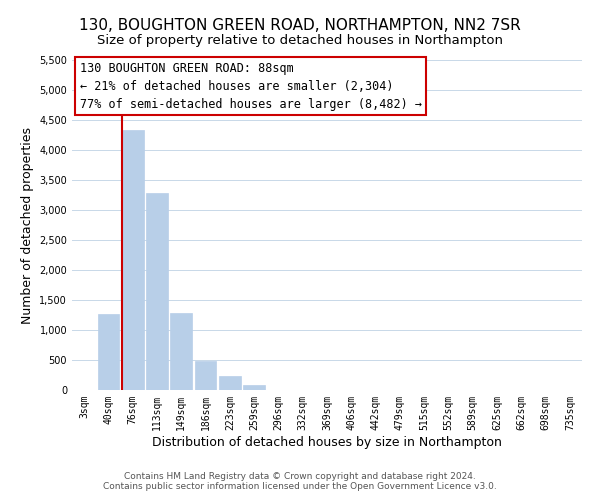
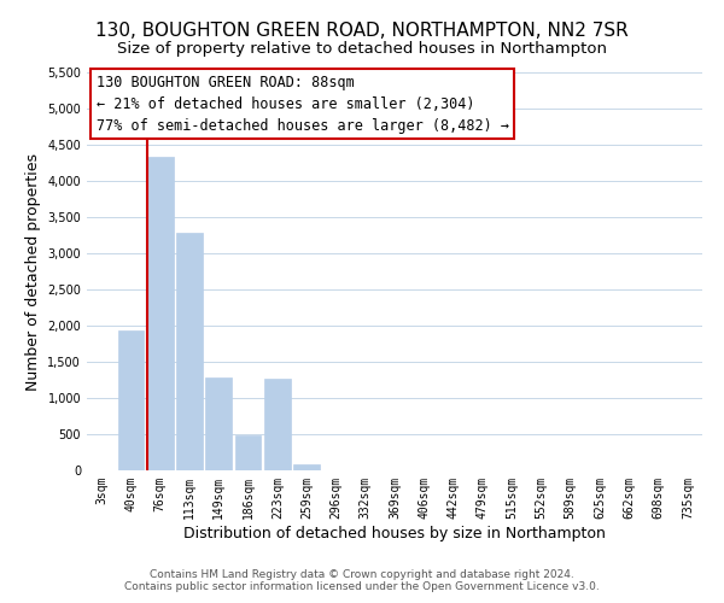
40sqm: 1,270 -> 1,940
223sqm: 240 -> 1,260
